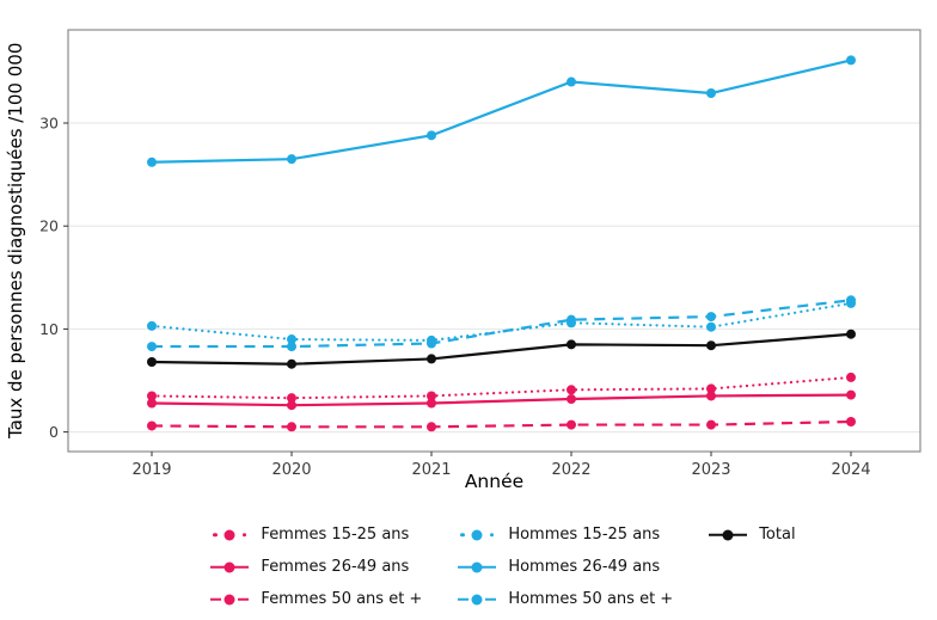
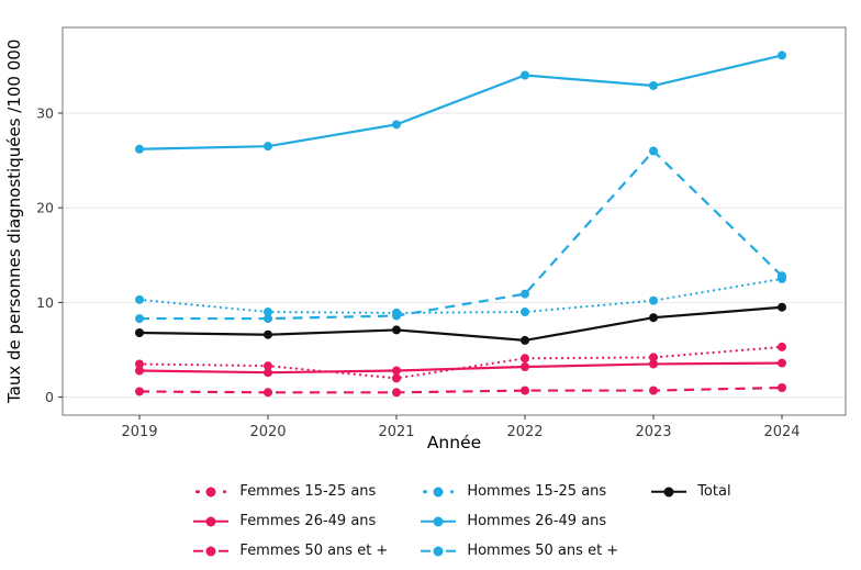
Femmes 15-25 ans/2021: 4 -> 2
Hommes 15-25 ans/2022: 11 -> 9
Total/2022: 8 -> 6
Hommes 50 ans et +/2023: 11 -> 26
